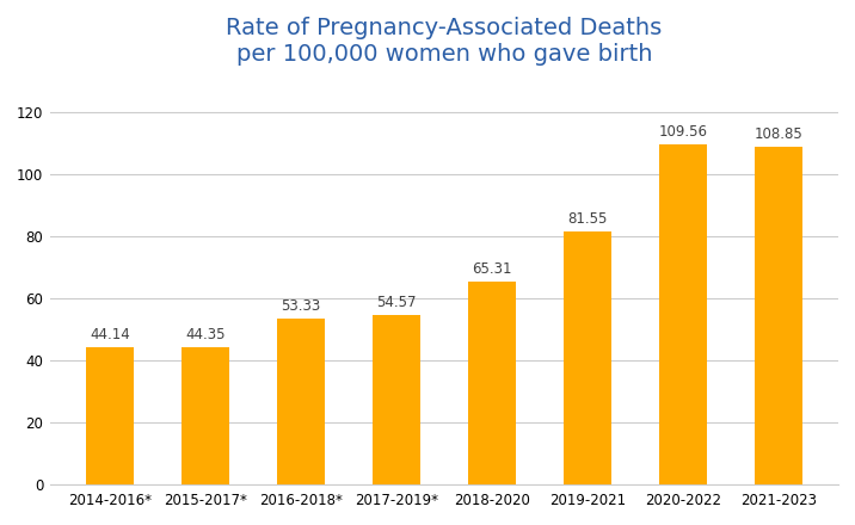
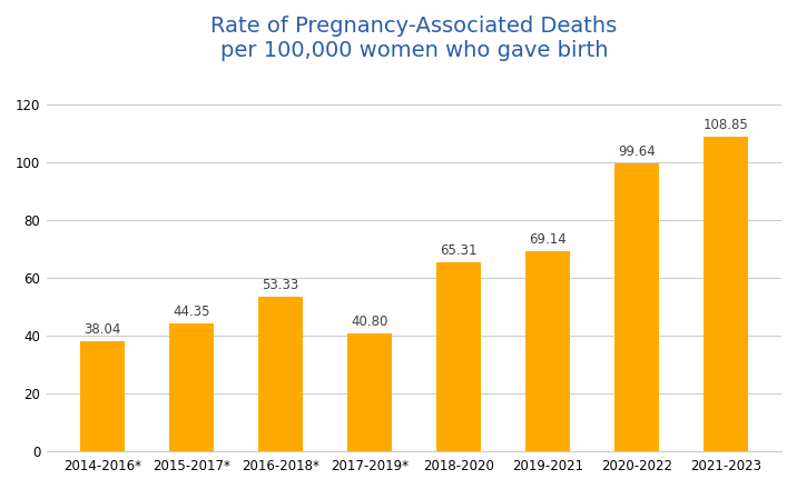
2014-2016*: 44.14 -> 38.04
2017-2019*: 54.57 -> 40.80
2019-2021: 81.55 -> 69.14
2020-2022: 109.56 -> 99.64
